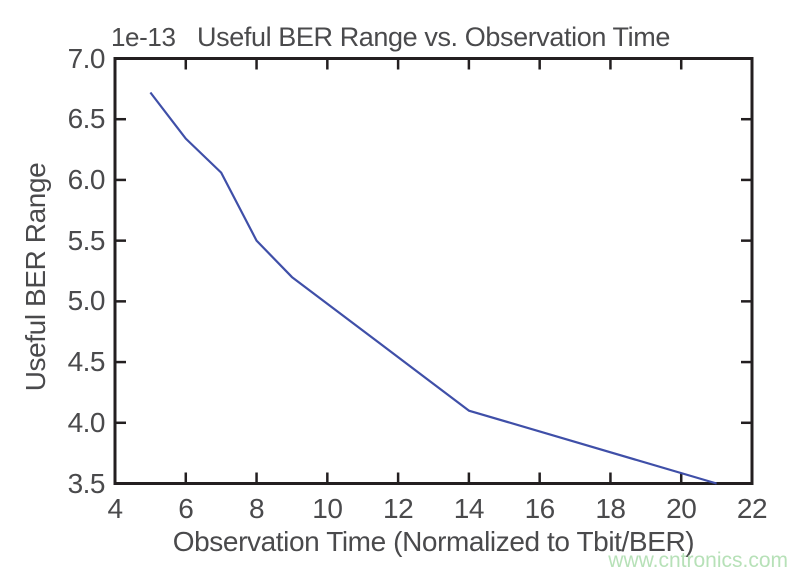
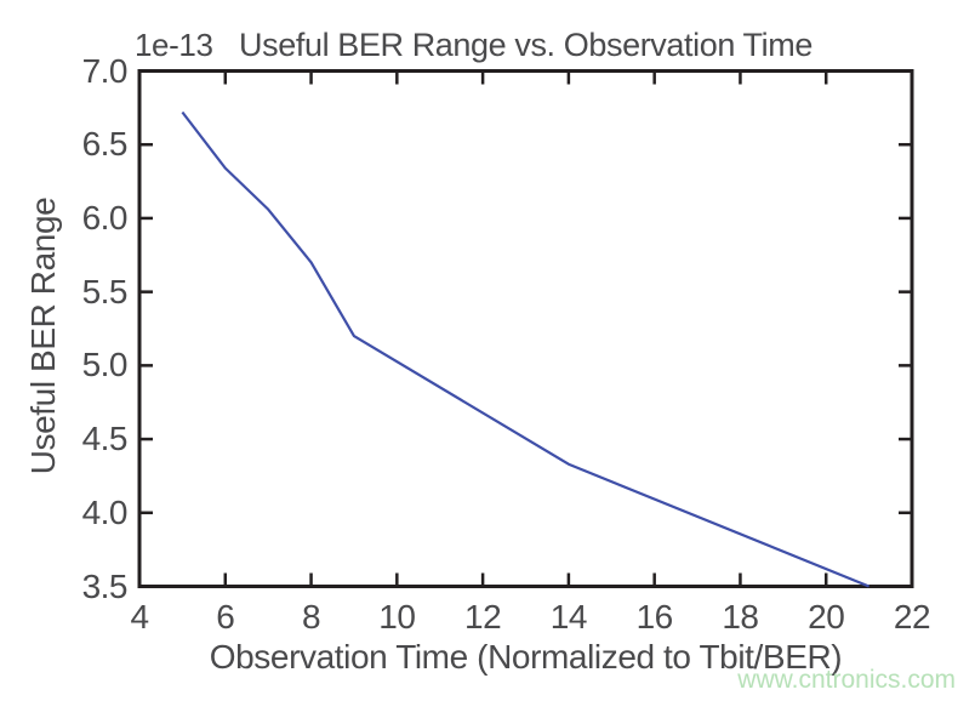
8: 5.5 -> 5.7
14: 4.1 -> 4.3
